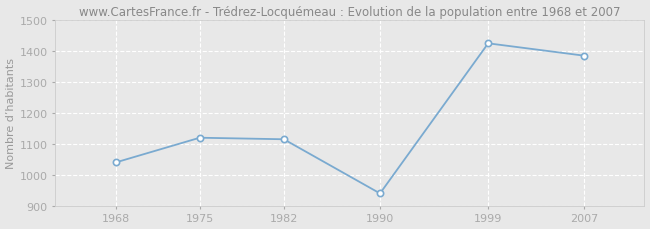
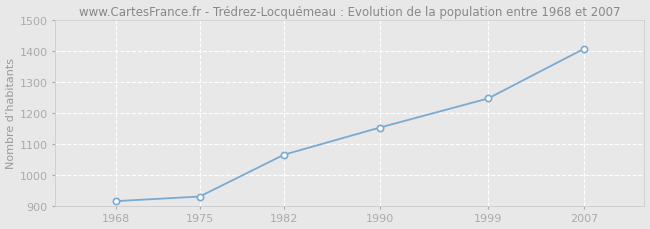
1968: 1040 -> 915
1975: 1120 -> 930
1982: 1115 -> 1065
1990: 940 -> 1153
1999: 1425 -> 1247
2007: 1385 -> 1408
